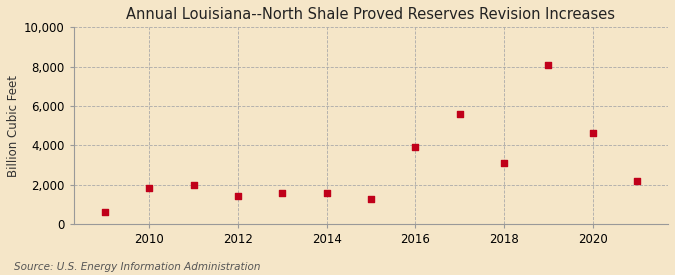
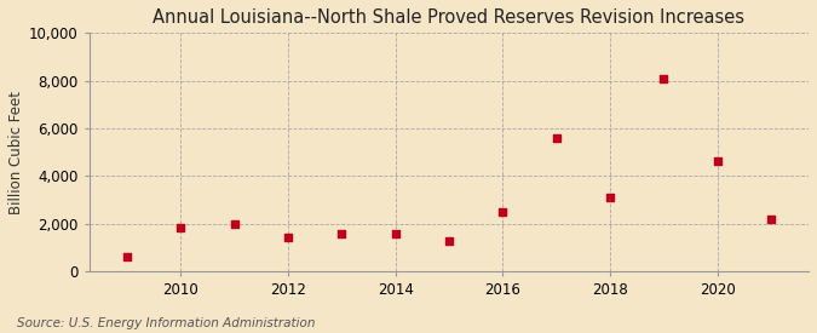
2016: 3,900 -> 2,500
